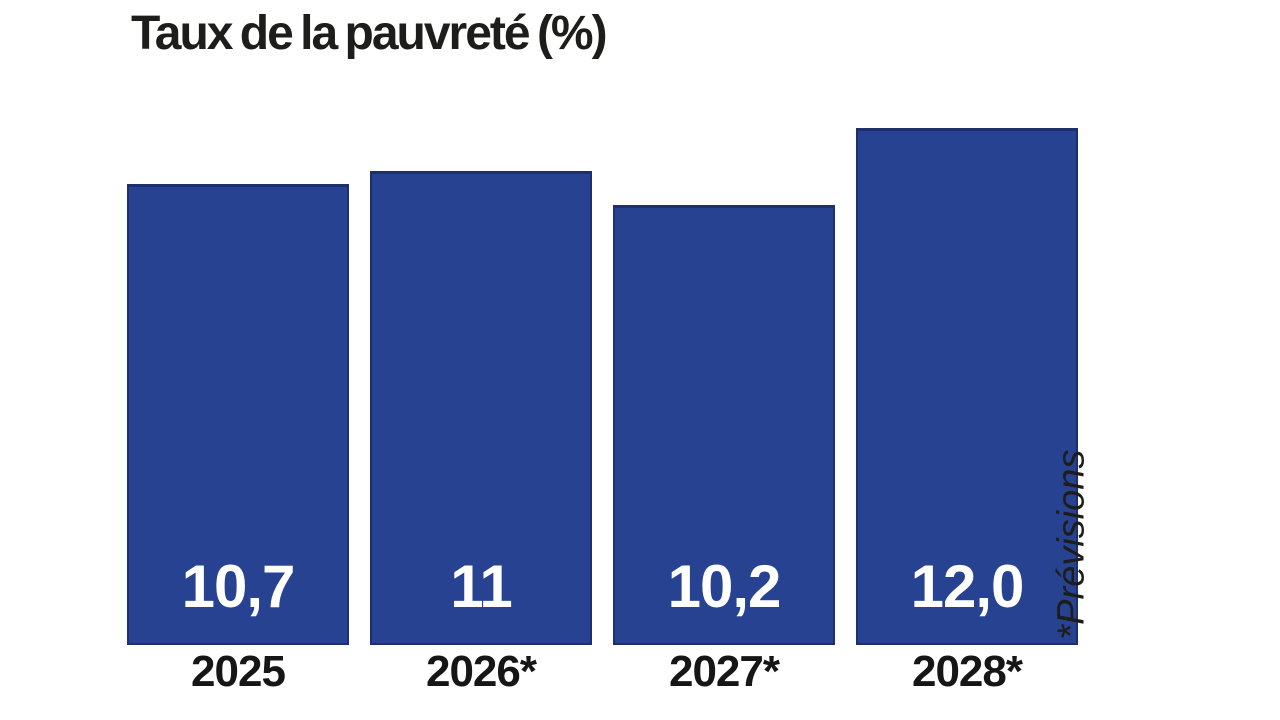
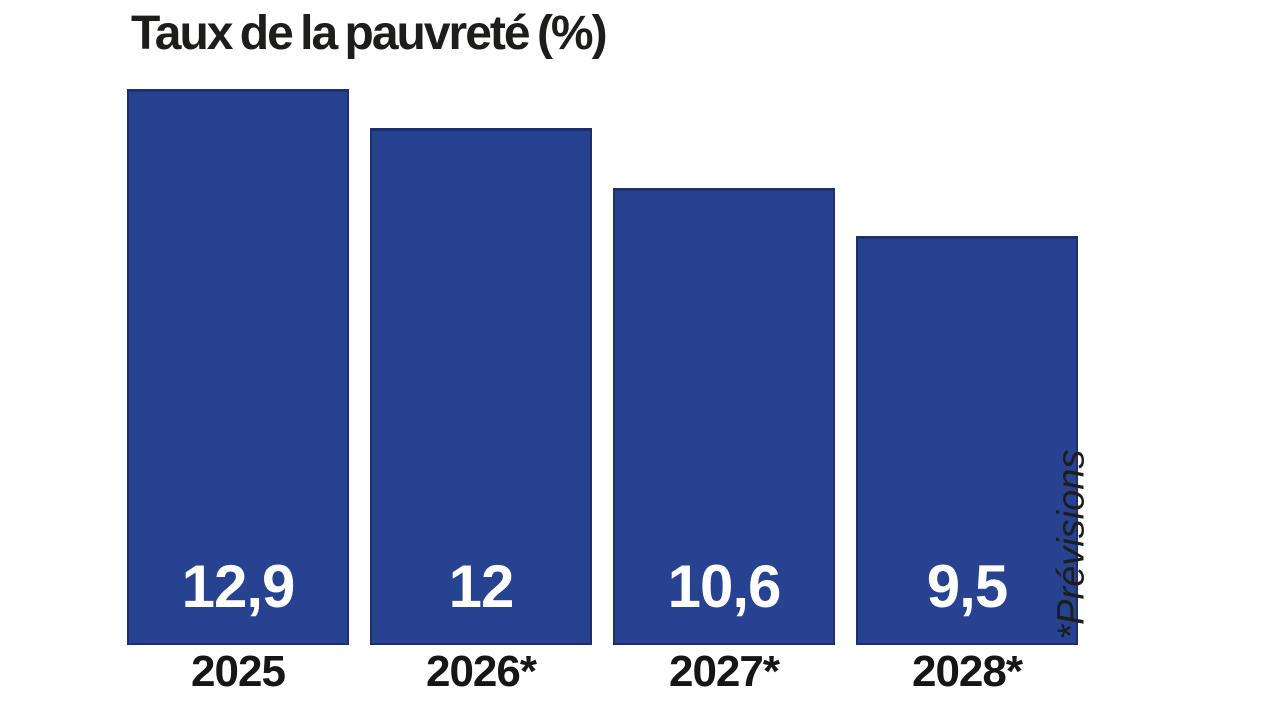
2025: 10,7 -> 12,9
2026*: 11 -> 12
2027*: 10,2 -> 10,6
2028*: 12,0 -> 9,5
